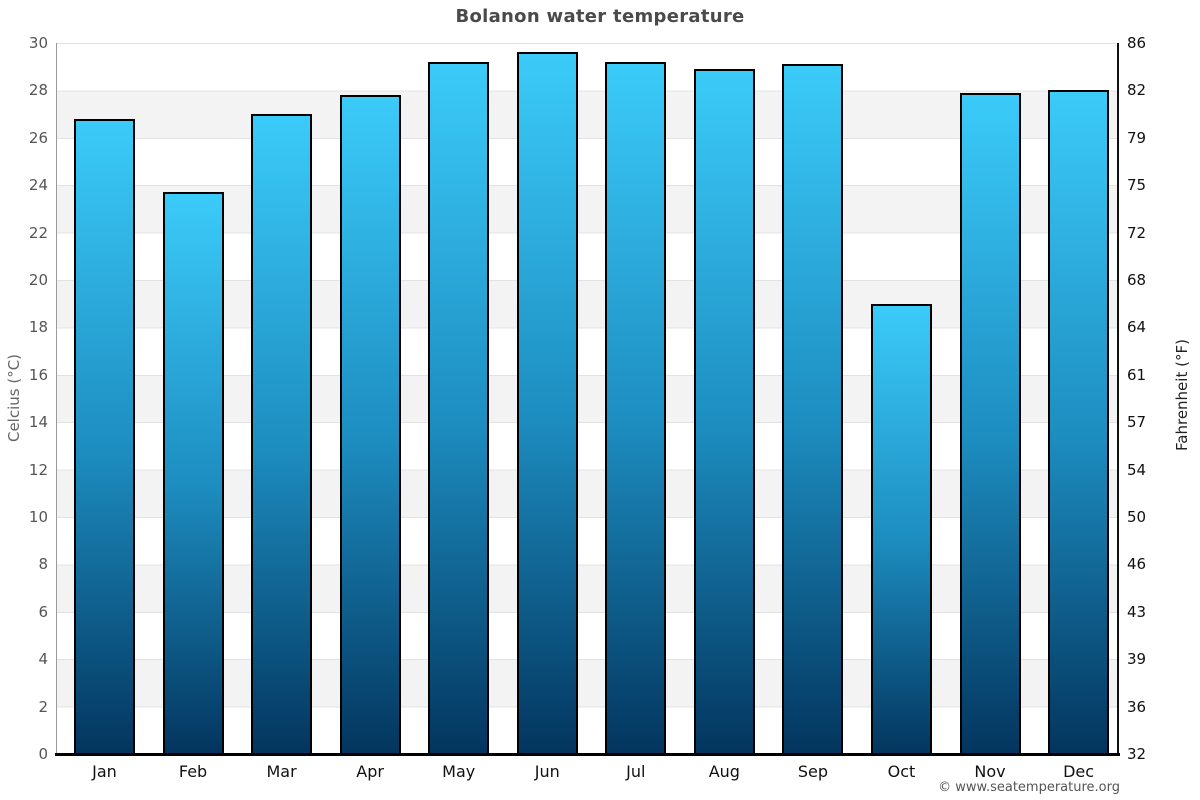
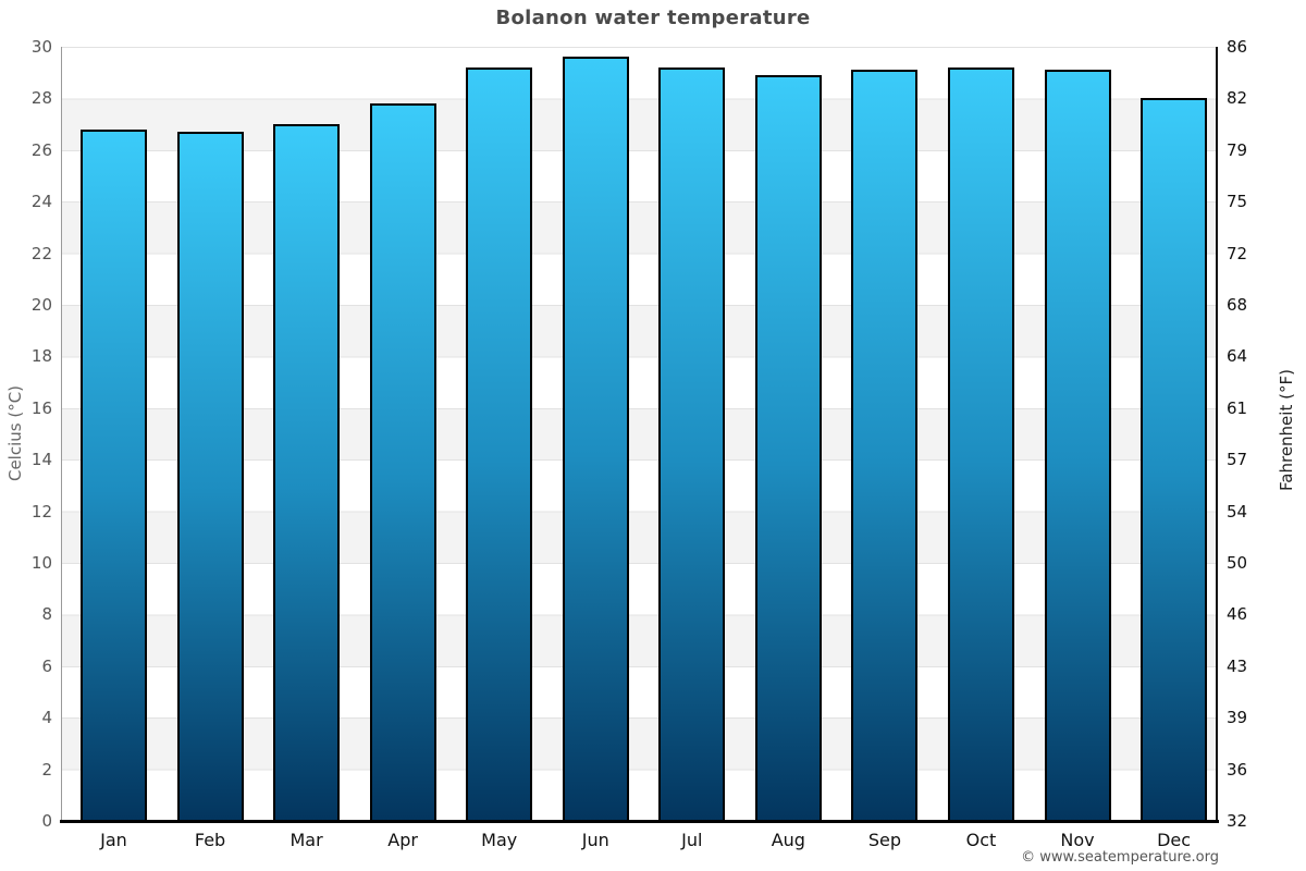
Feb: 23.7 -> 26.7
Oct: 19.0 -> 29.2
Nov: 27.9 -> 29.1
